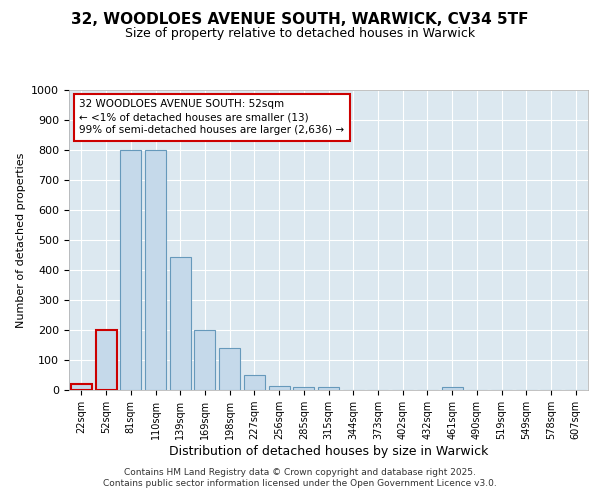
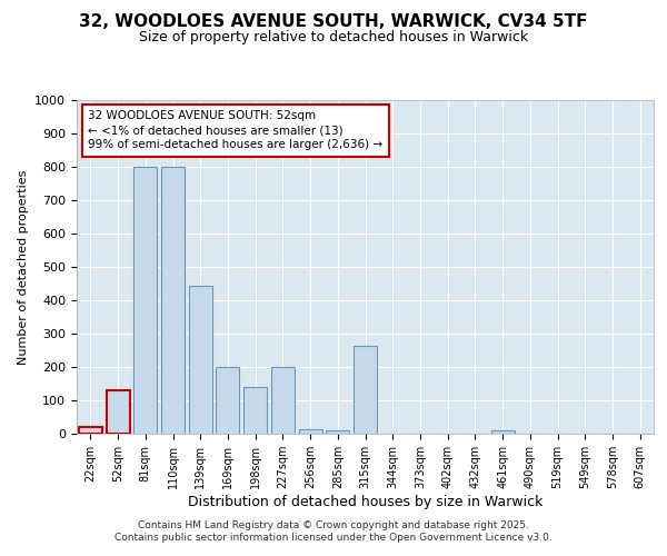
52sqm: 200 -> 130
227sqm: 50 -> 200
315sqm: 10 -> 265
